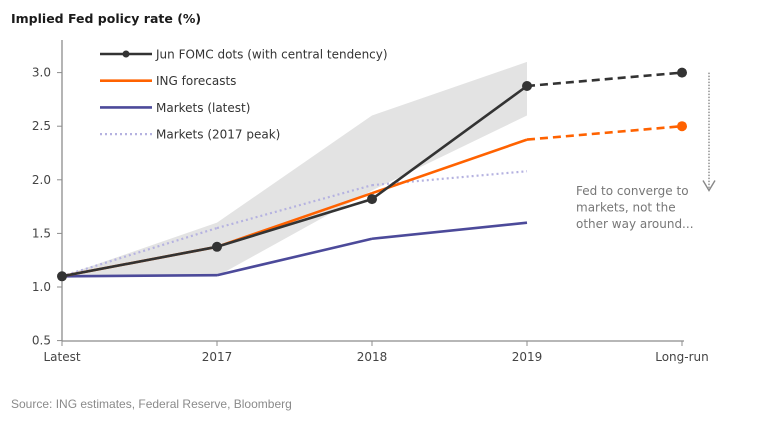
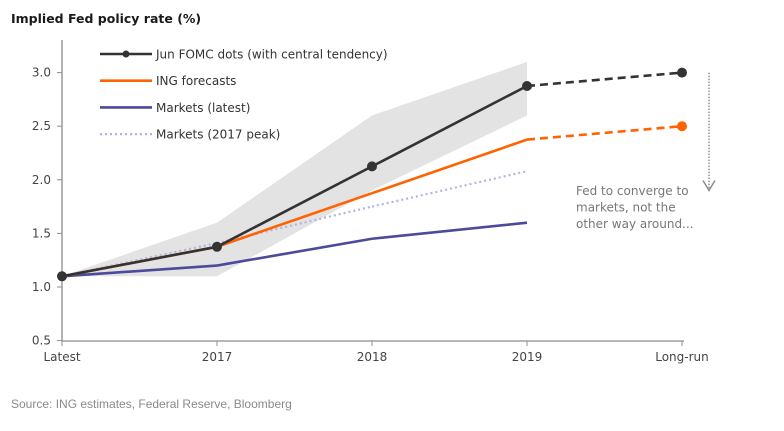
Markets (latest)/2017: 1.11 -> 1.20
Markets (2017 peak)/2017: 1.55 -> 1.41
Jun FOMC dots (with central tendency)/2018: 1.82 -> 2.12
Markets (2017 peak)/2018: 1.95 -> 1.75
